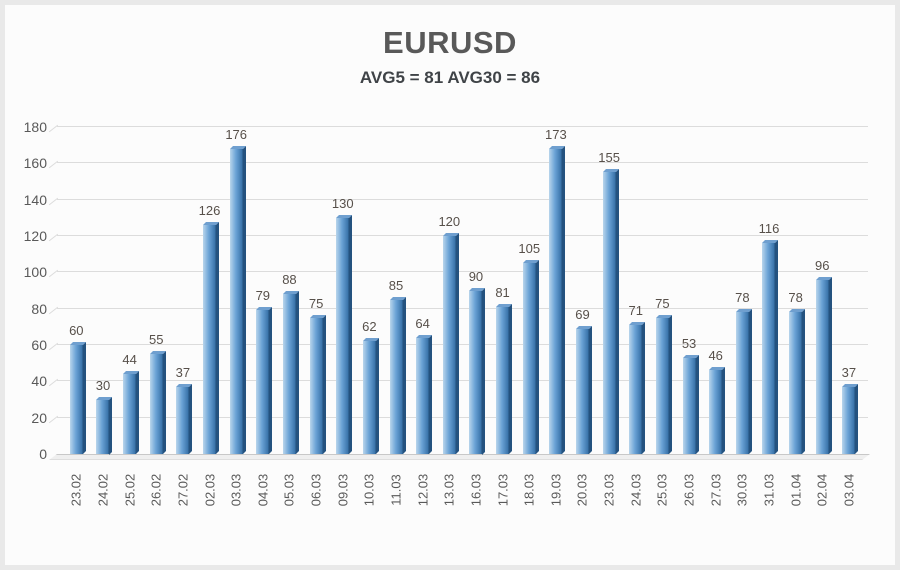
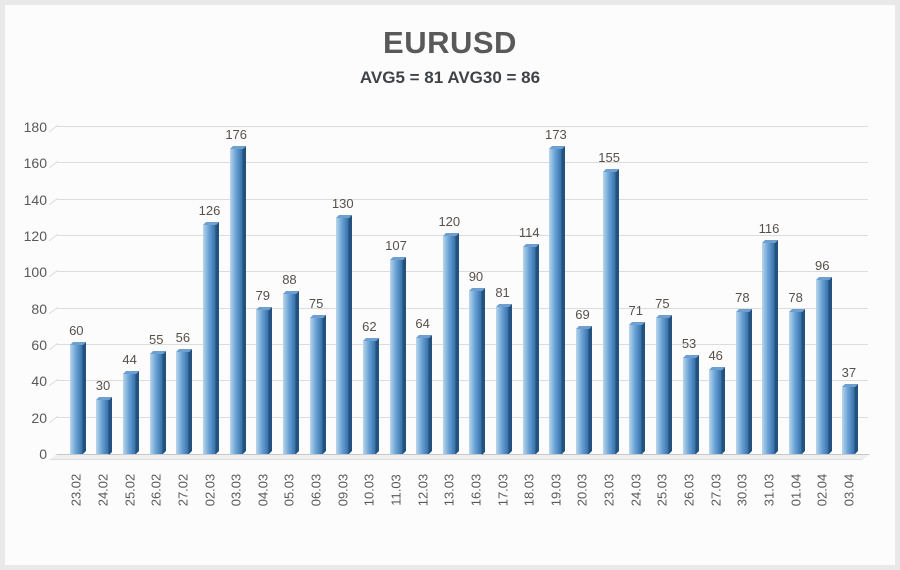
27.02: 37 -> 56
11.03: 85 -> 107
18.03: 105 -> 114
